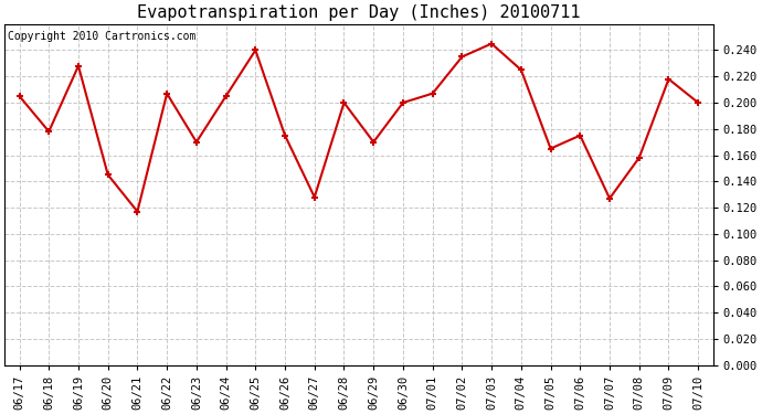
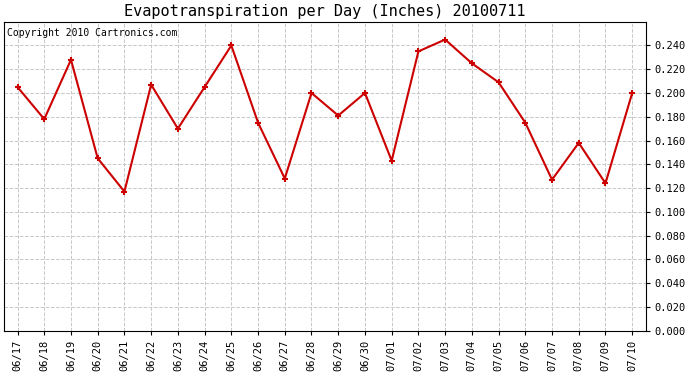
06/29: 0.170 -> 0.181
07/01: 0.207 -> 0.143
07/05: 0.165 -> 0.209
07/09: 0.218 -> 0.124
